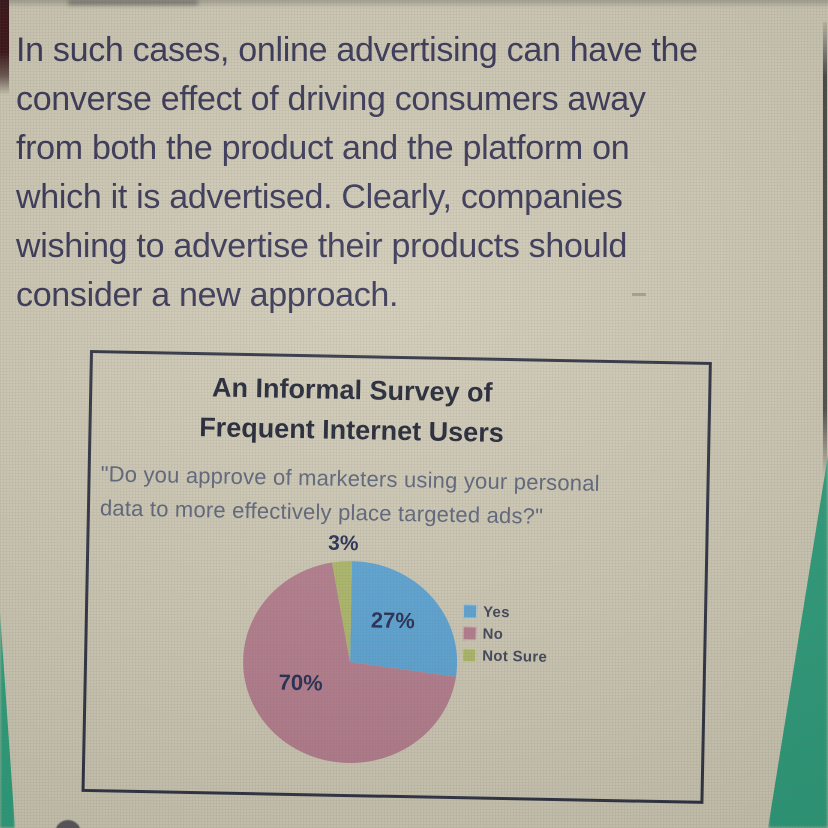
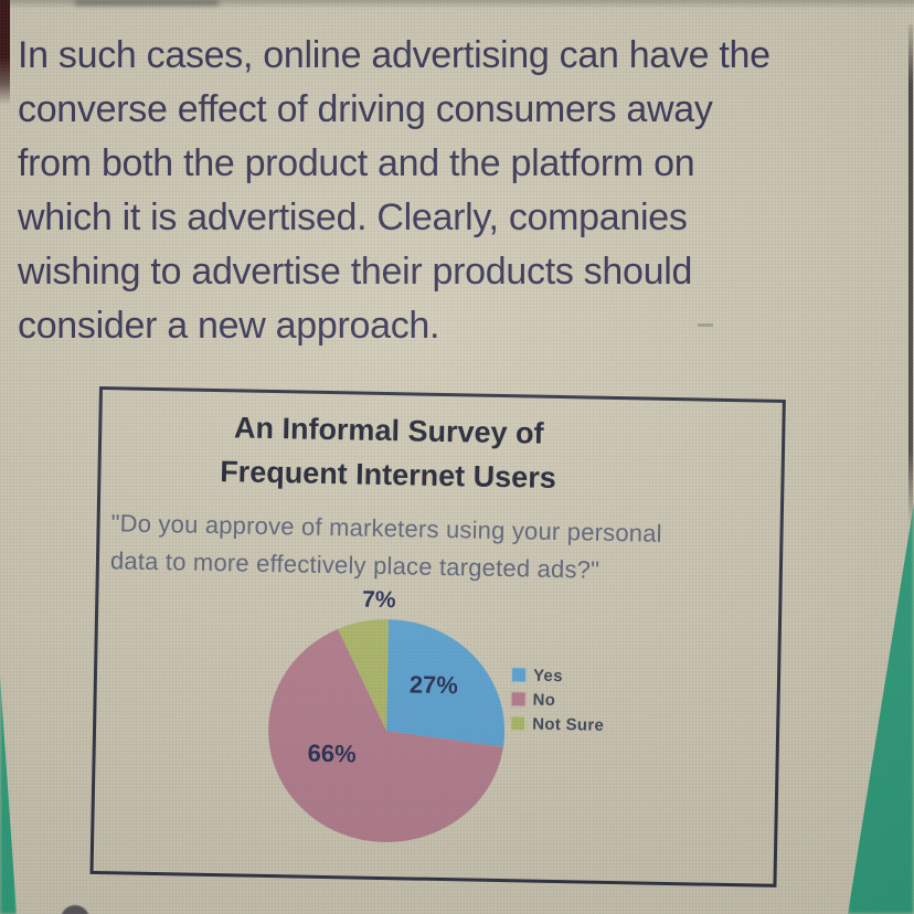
No: 70% -> 66%
Not Sure: 3% -> 7%
